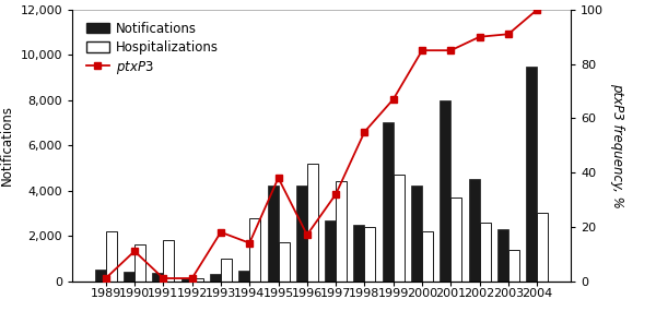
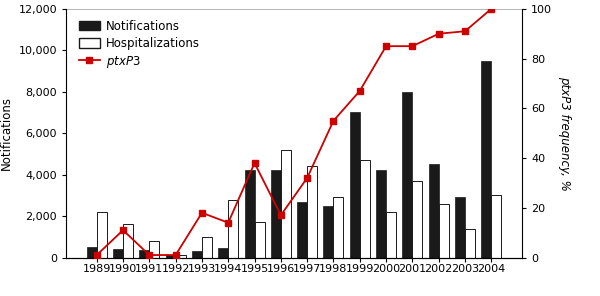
Hospitalizations/1991: 1,800 -> 800
Hospitalizations/1998: 2,400 -> 2,900
Notifications/2003: 2,300 -> 2,900
